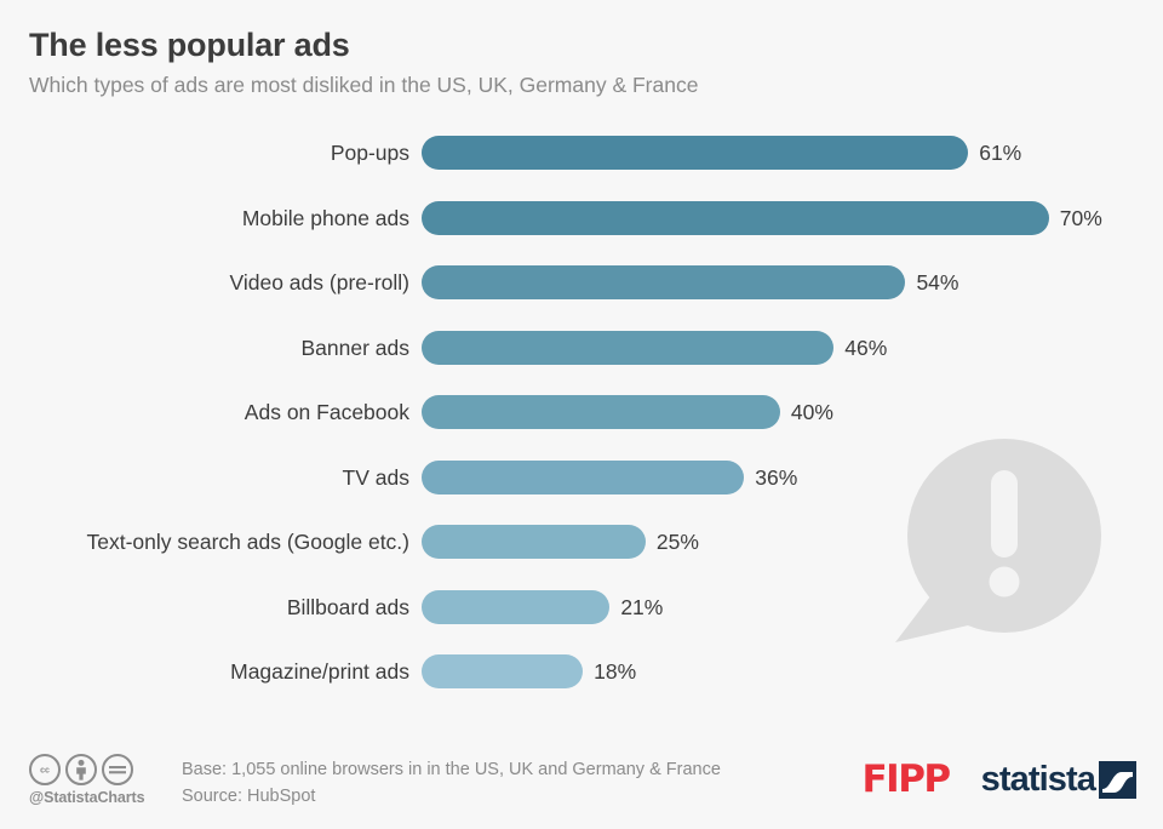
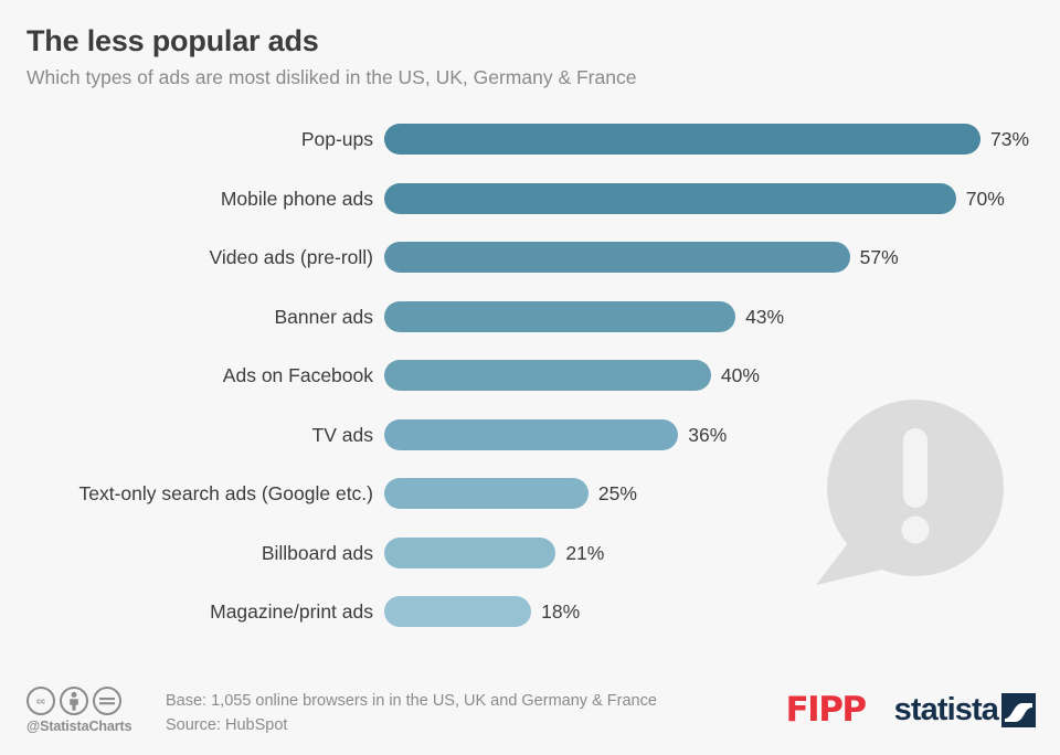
Pop-ups: 61% -> 73%
Video ads (pre-roll): 54% -> 57%
Banner ads: 46% -> 43%
